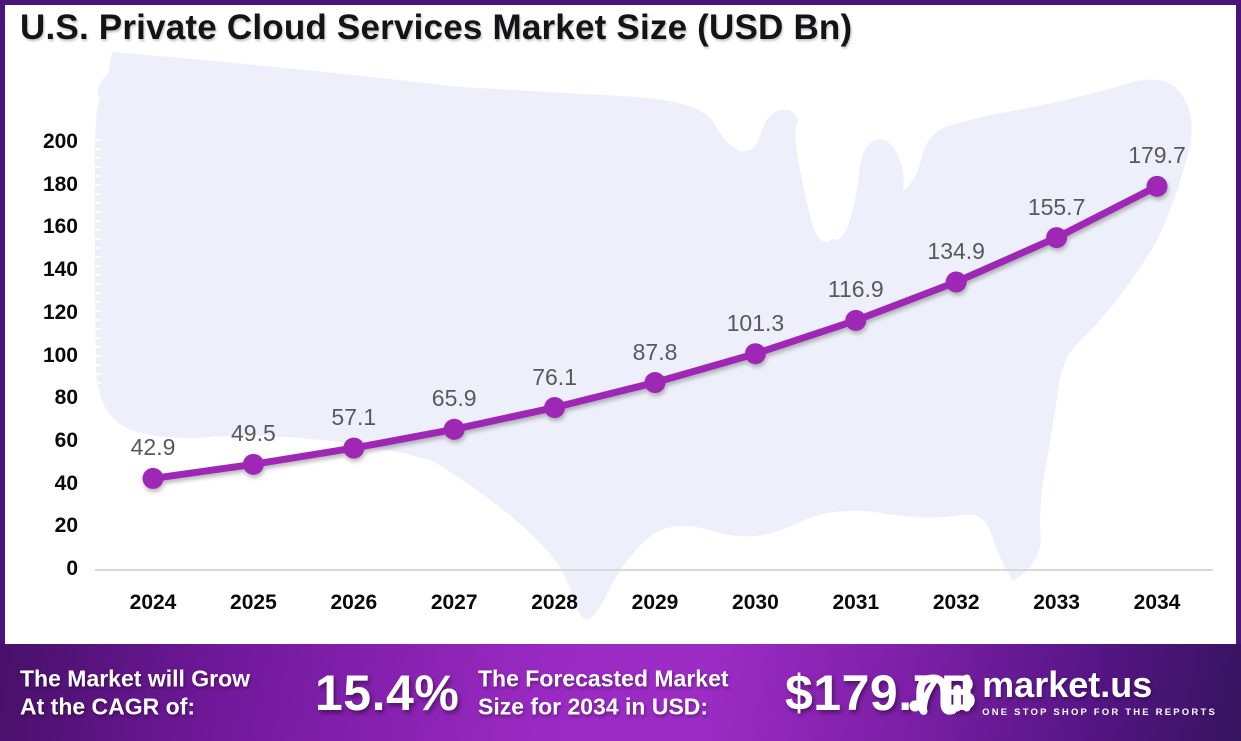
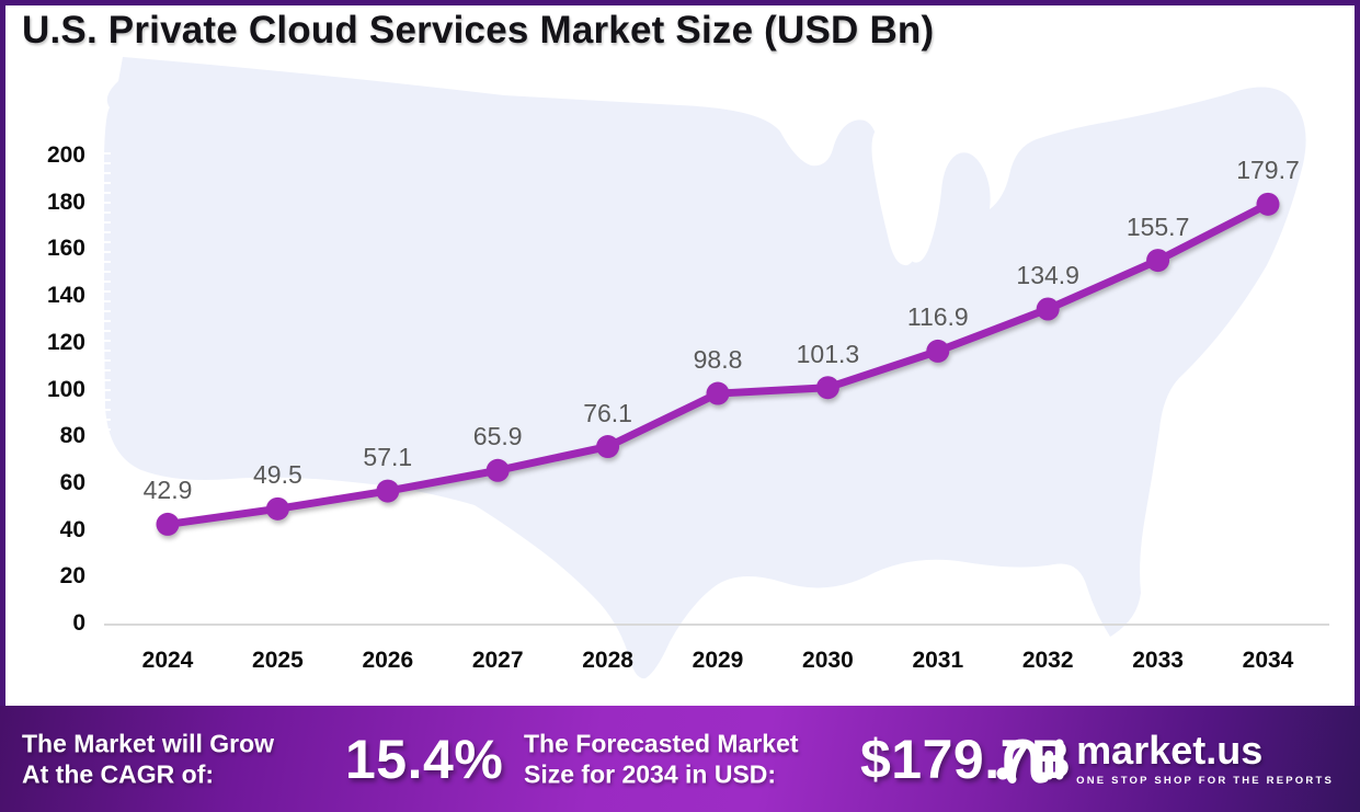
2029: 87.8 -> 98.8
